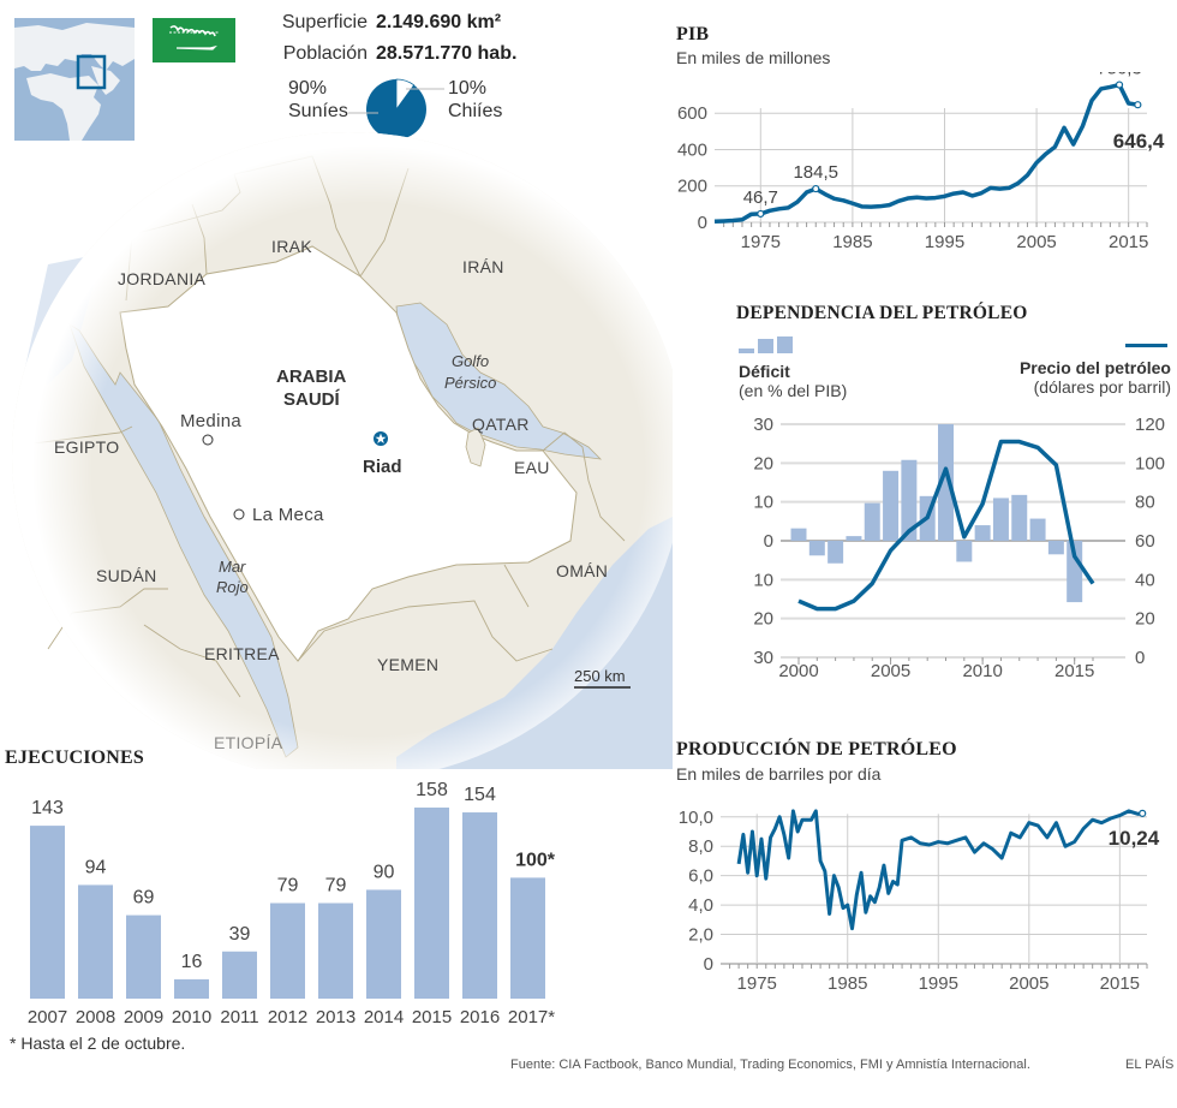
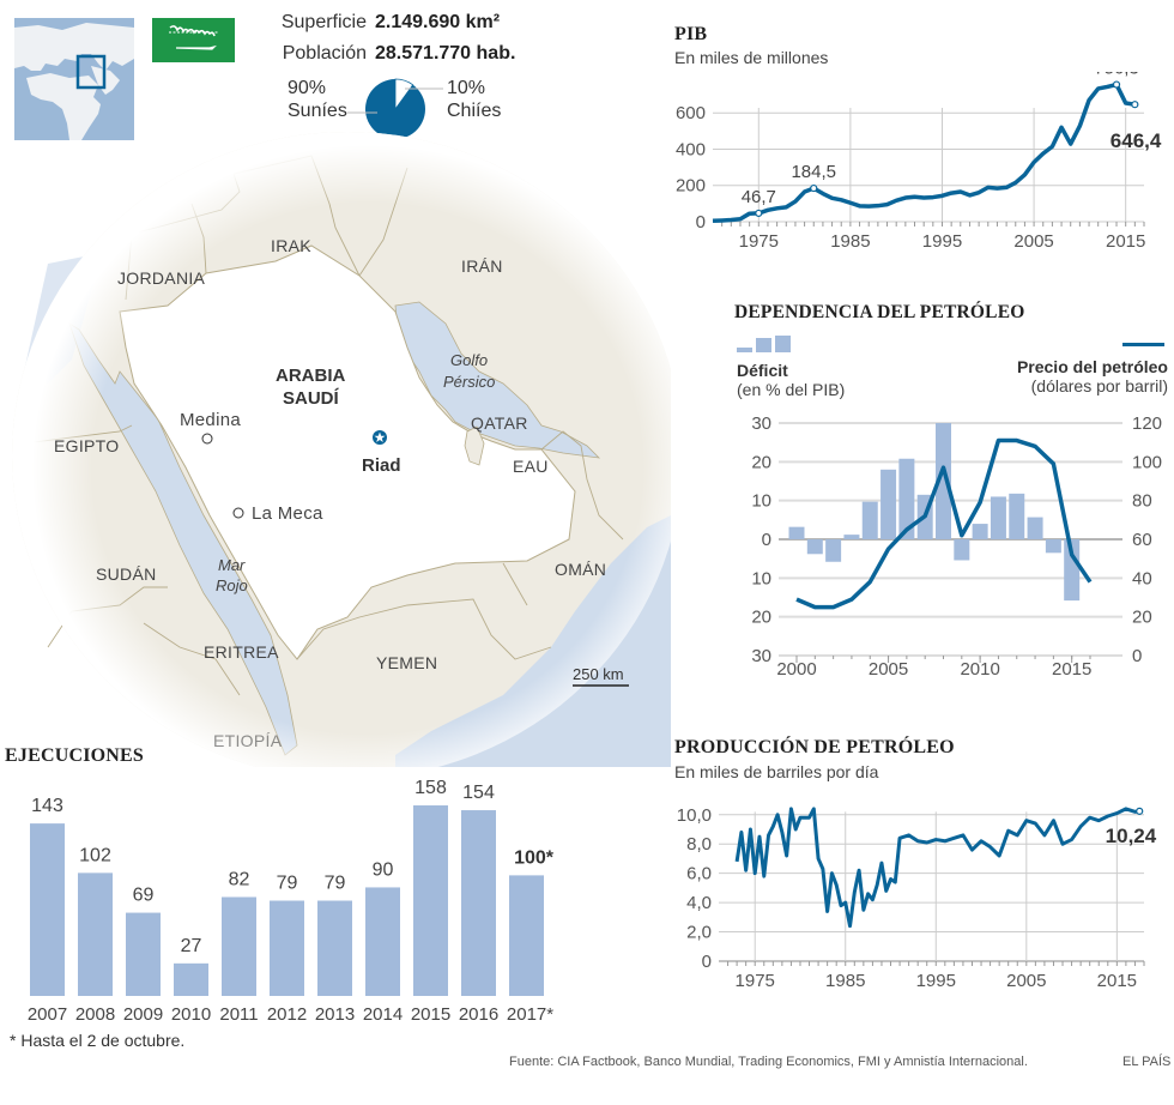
EJECUCIONES/2008: 94 -> 102
EJECUCIONES/2010: 16 -> 27
EJECUCIONES/2011: 39 -> 82
